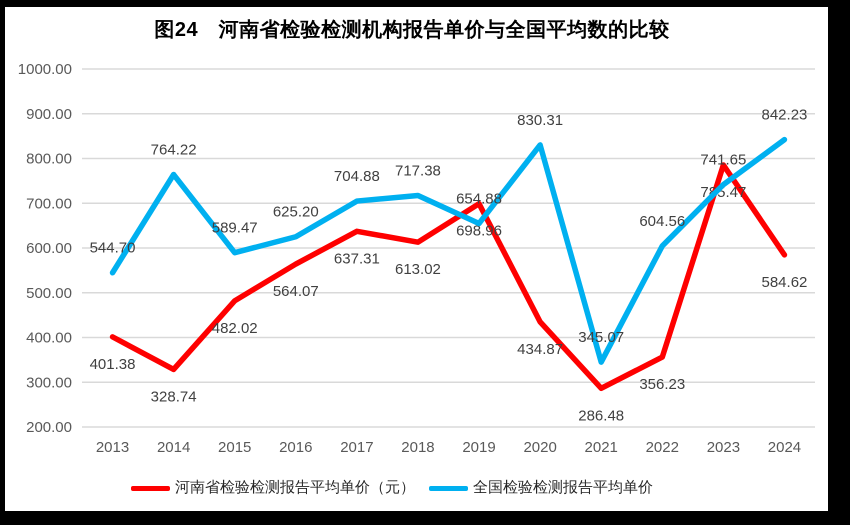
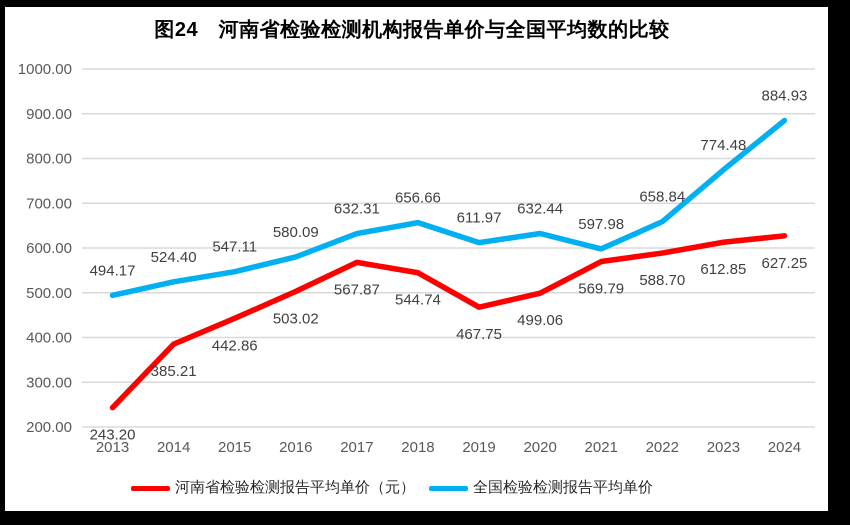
河南省检验检测报告平均单价（元）/2013: 401.38 -> 243.20
全国检验检测报告平均单价/2013: 544.70 -> 494.17
河南省检验检测报告平均单价（元）/2014: 328.74 -> 385.21
全国检验检测报告平均单价/2014: 764.22 -> 524.40
河南省检验检测报告平均单价（元）/2015: 482.02 -> 442.86
全国检验检测报告平均单价/2015: 589.47 -> 547.11
河南省检验检测报告平均单价（元）/2016: 564.07 -> 503.02
全国检验检测报告平均单价/2016: 625.20 -> 580.09
河南省检验检测报告平均单价（元）/2017: 637.31 -> 567.87
全国检验检测报告平均单价/2017: 704.88 -> 632.31
河南省检验检测报告平均单价（元）/2018: 613.02 -> 544.74
全国检验检测报告平均单价/2018: 717.38 -> 656.66
河南省检验检测报告平均单价（元）/2019: 698.96 -> 467.75
全国检验检测报告平均单价/2019: 654.88 -> 611.97
河南省检验检测报告平均单价（元）/2020: 434.87 -> 499.06
全国检验检测报告平均单价/2020: 830.31 -> 632.44
河南省检验检测报告平均单价（元）/2021: 286.48 -> 569.79
全国检验检测报告平均单价/2021: 345.07 -> 597.98
河南省检验检测报告平均单价（元）/2022: 356.23 -> 588.70
全国检验检测报告平均单价/2022: 604.56 -> 658.84
河南省检验检测报告平均单价（元）/2023: 785.47 -> 612.85
全国检验检测报告平均单价/2023: 741.65 -> 774.48
河南省检验检测报告平均单价（元）/2024: 584.62 -> 627.25
全国检验检测报告平均单价/2024: 842.23 -> 884.93
